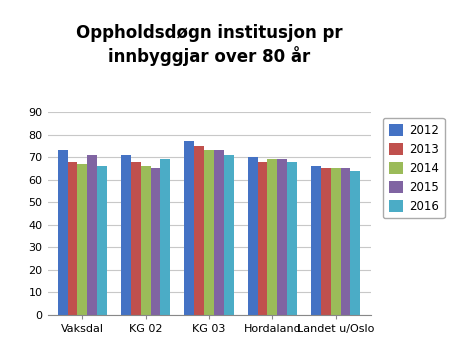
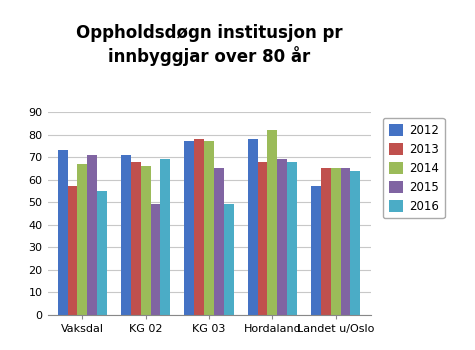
2013/Vaksdal: 68 -> 57
2016/Vaksdal: 66 -> 55
2015/KG 02: 65 -> 49
2013/KG 03: 75 -> 78
2014/KG 03: 73 -> 77
2015/KG 03: 73 -> 65
2016/KG 03: 71 -> 49
2012/Hordaland: 70 -> 78
2014/Hordaland: 69 -> 82
2012/Landet u/Oslo: 66 -> 57
